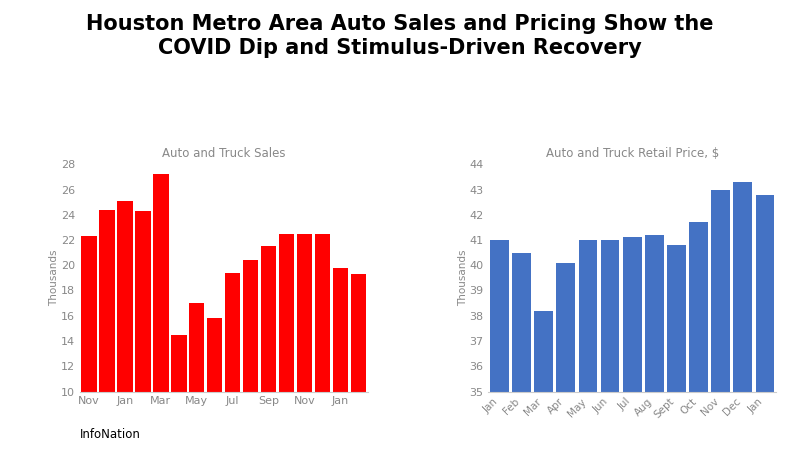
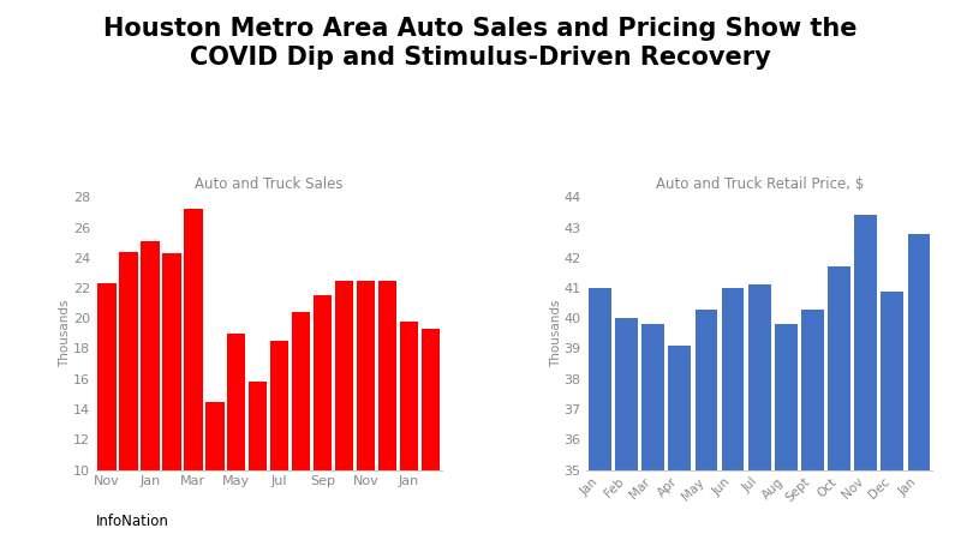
Auto and Truck Sales/May: 17.0 -> 19.0
Auto and Truck Sales/Jul: 19.4 -> 18.5
Auto and Truck Retail Price, $/Feb: 40.5 -> 40.0
Auto and Truck Retail Price, $/Mar: 38.2 -> 39.8
Auto and Truck Retail Price, $/Apr: 40.1 -> 39.1
Auto and Truck Retail Price, $/May: 41.0 -> 40.3
Auto and Truck Retail Price, $/Aug: 41.2 -> 39.8
Auto and Truck Retail Price, $/Sept: 40.8 -> 40.3
Auto and Truck Retail Price, $/Nov: 43.0 -> 43.4
Auto and Truck Retail Price, $/Dec: 43.3 -> 40.9
